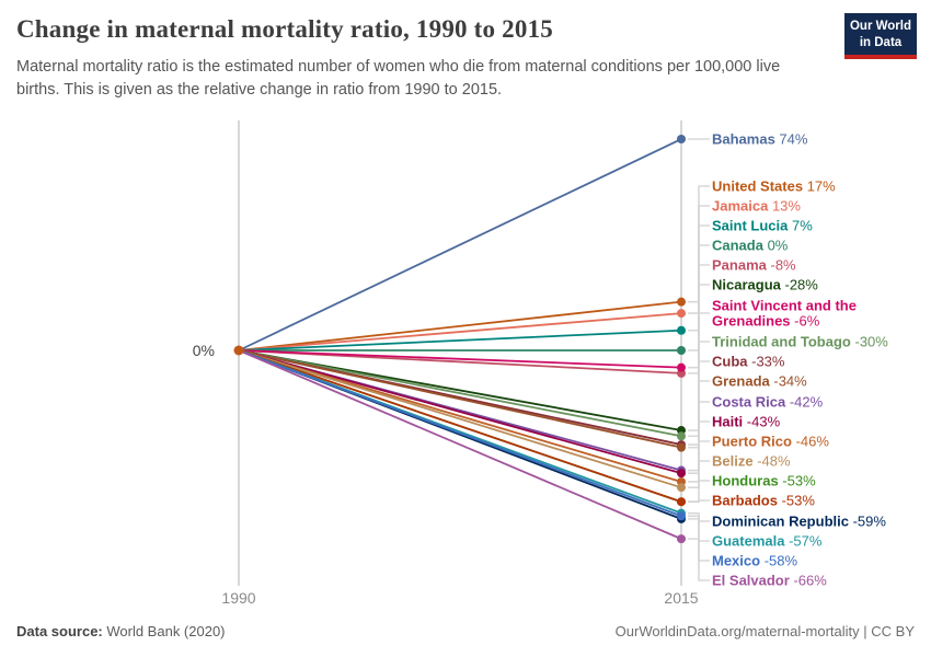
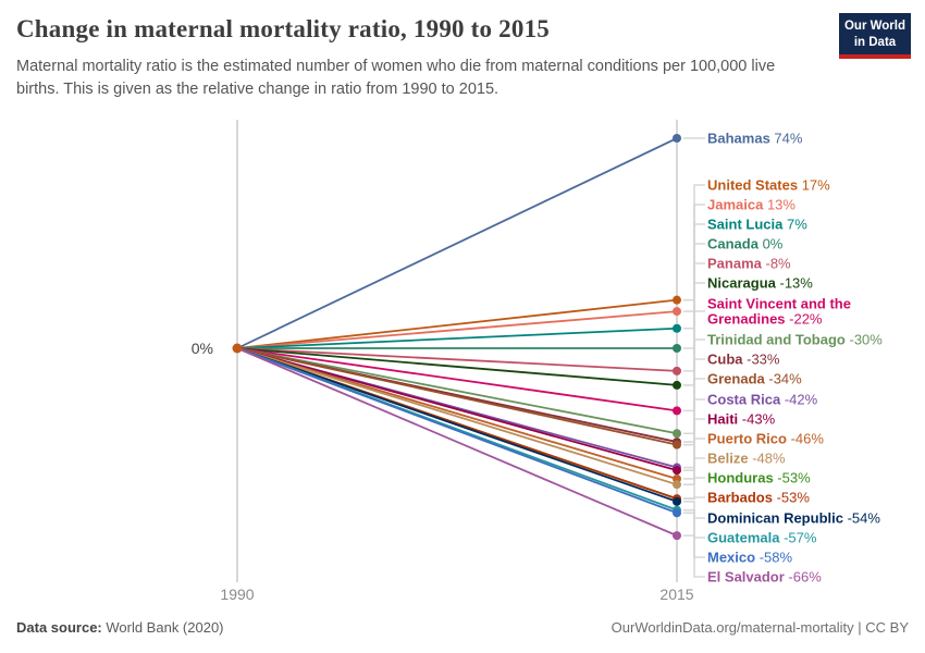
Nicaragua/2015: -28% -> -13%
Saint Vincent and the Grenadines/2015: -6% -> -22%
Dominican Republic/2015: -59% -> -54%
